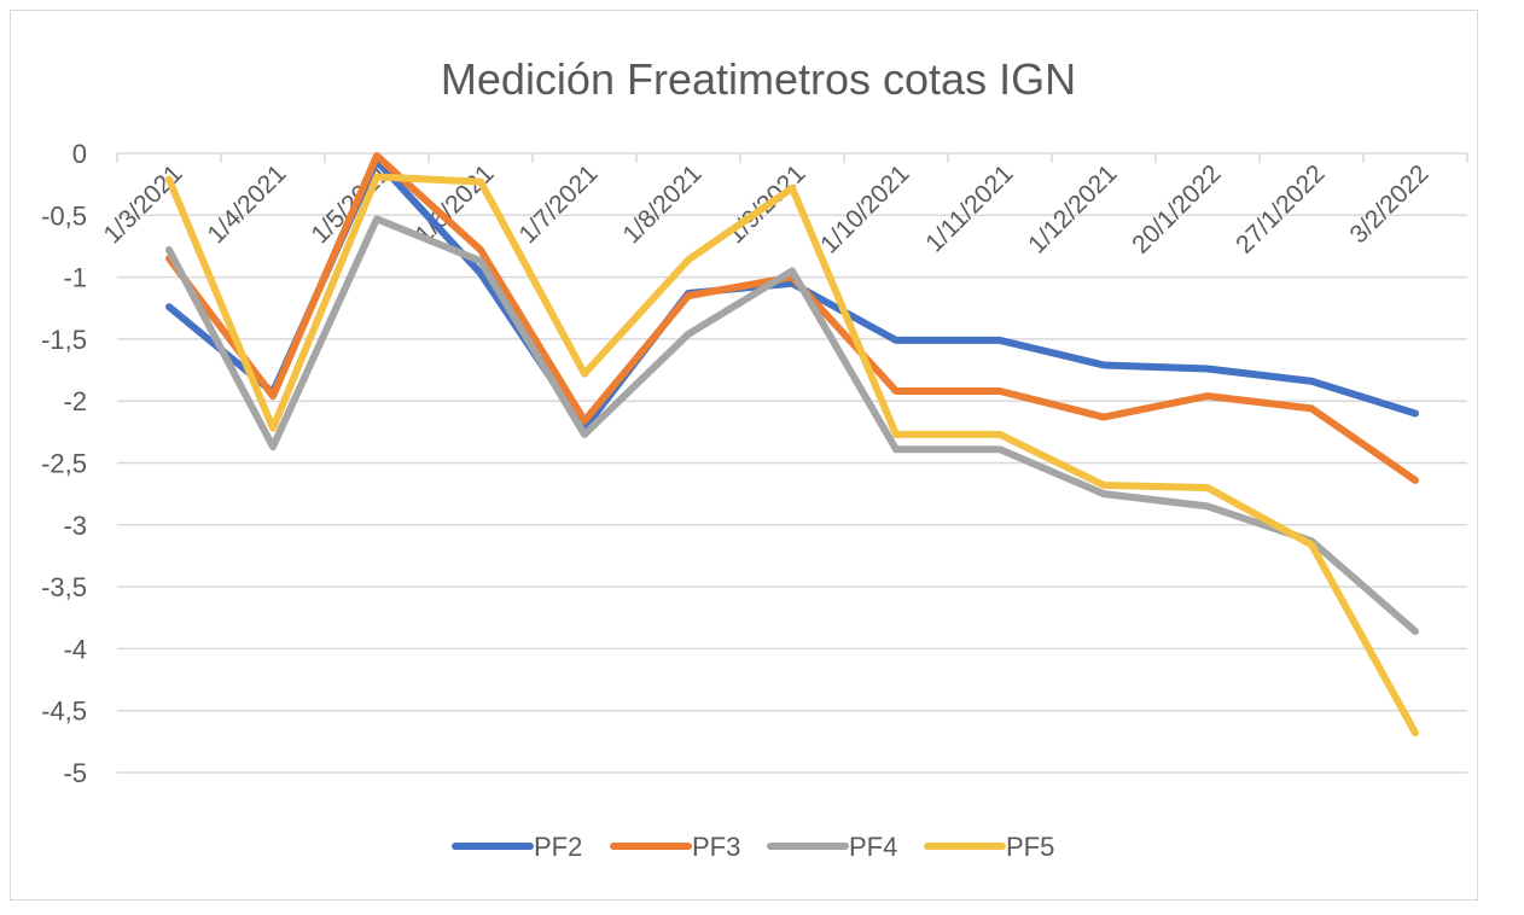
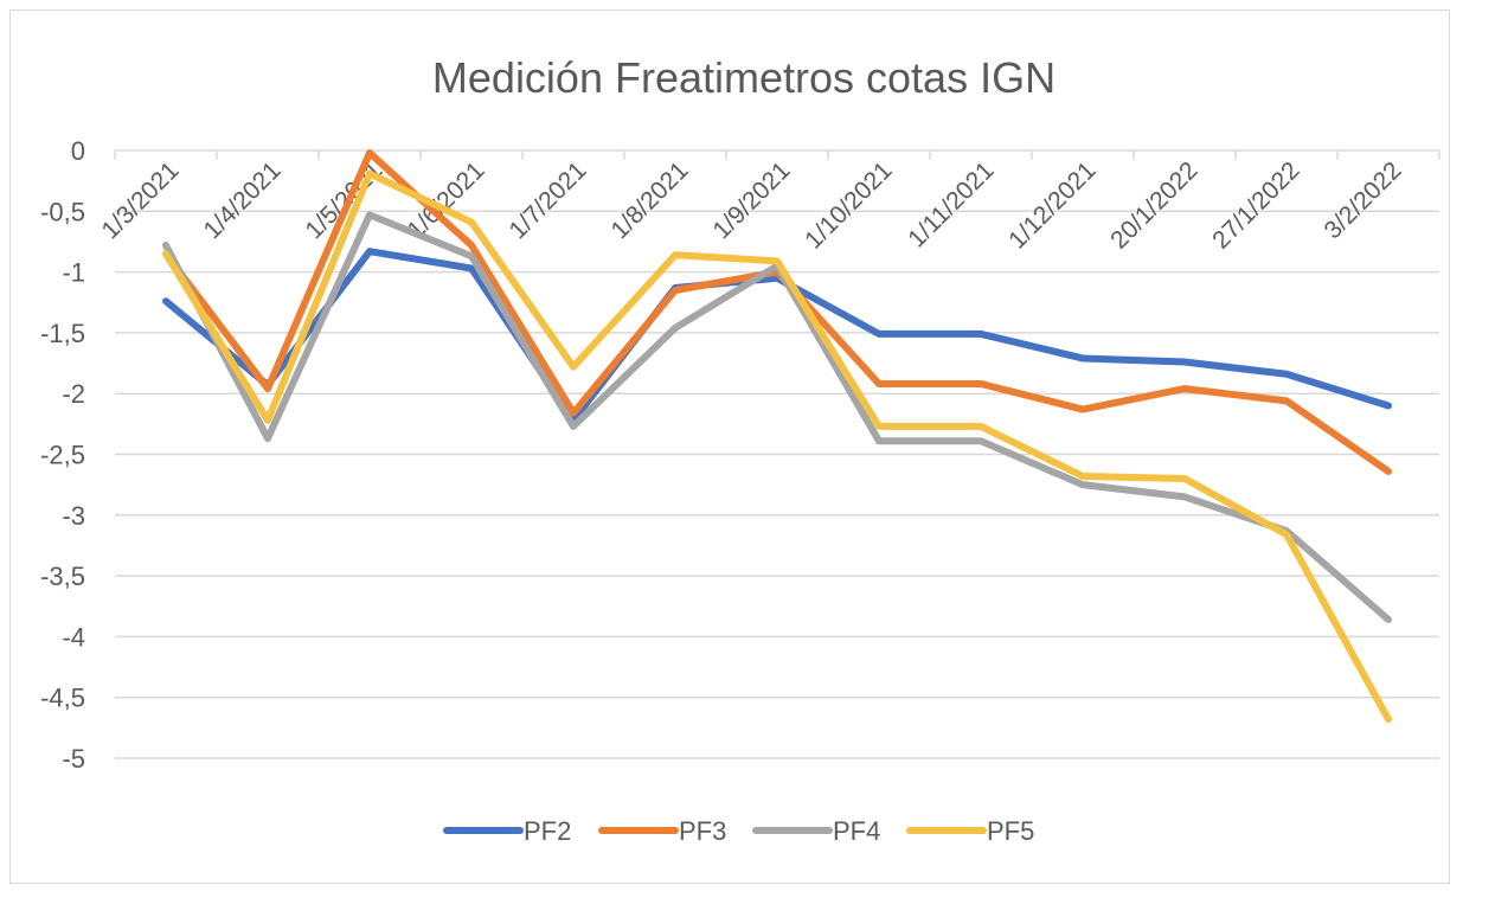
PF5/1/3/2021: -0.21 -> -0.85
PF2/1/5/2021: -0.06 -> -0.83
PF5/1/6/2021: -0.23 -> -0.59
PF5/1/9/2021: -0.28 -> -0.91
